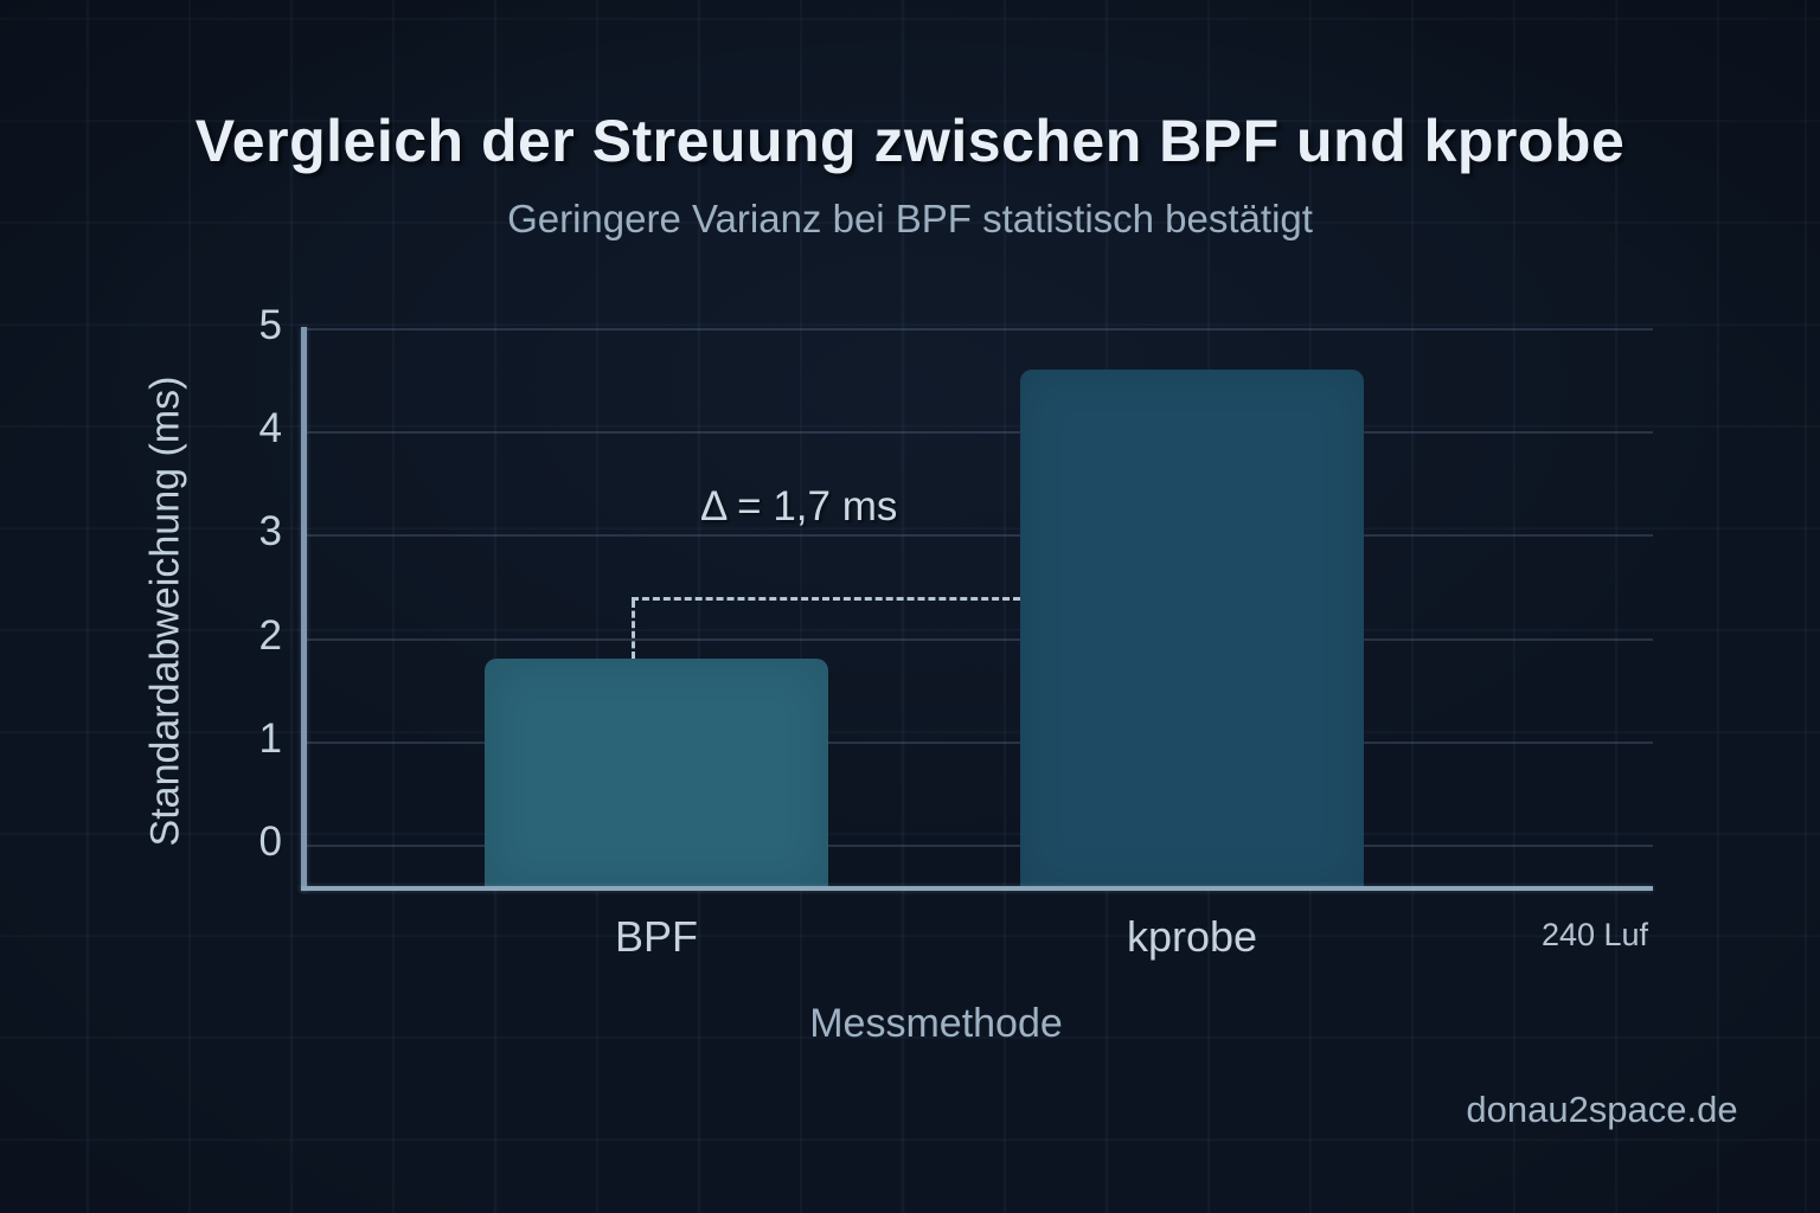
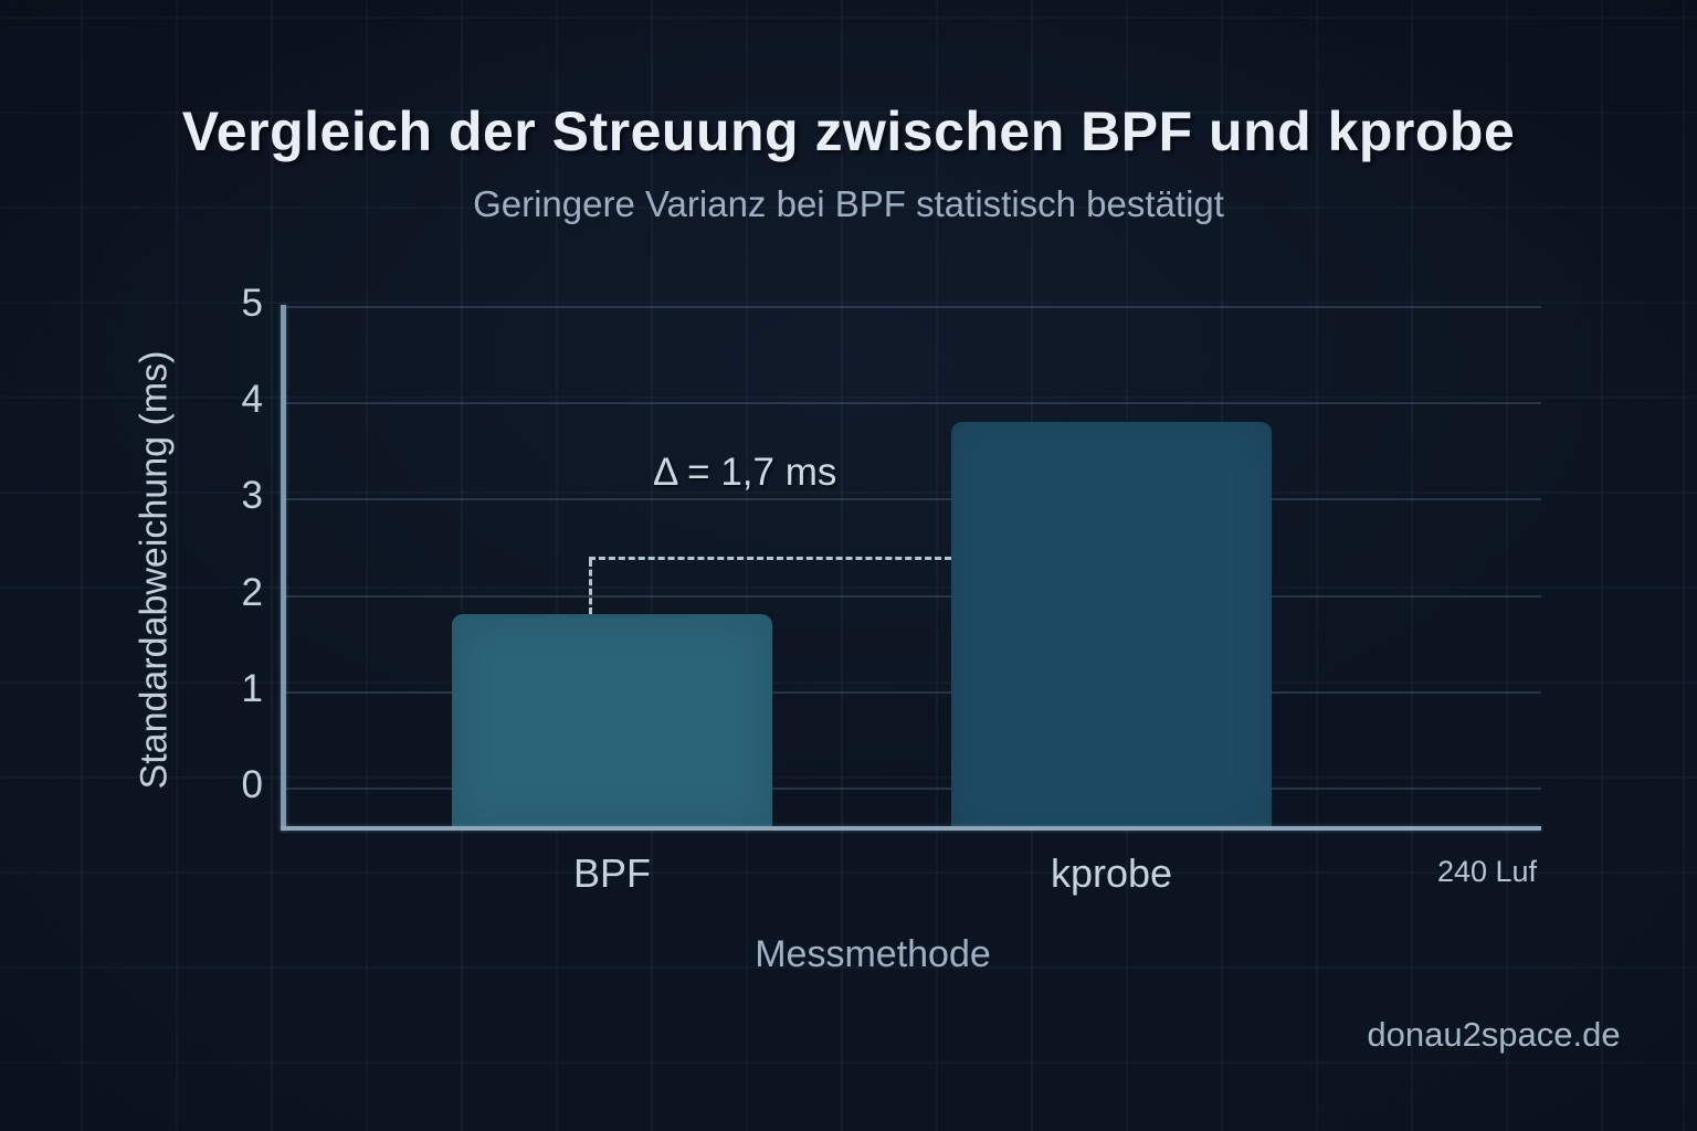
kprobe: 4.6 -> 3.8
